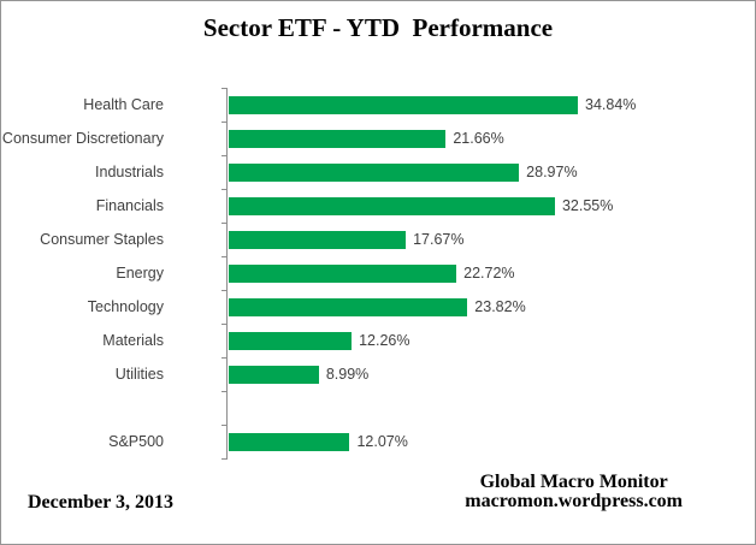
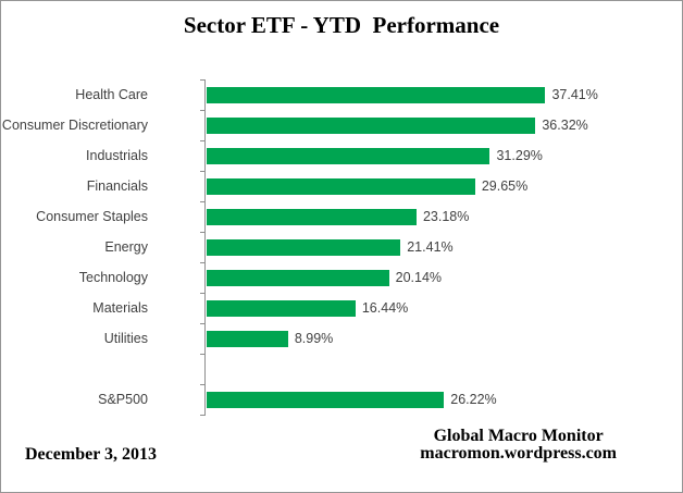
Health Care: 34.84% -> 37.41%
Consumer Discretionary: 21.66% -> 36.32%
Industrials: 28.97% -> 31.29%
Financials: 32.55% -> 29.65%
Consumer Staples: 17.67% -> 23.18%
Energy: 22.72% -> 21.41%
Technology: 23.82% -> 20.14%
Materials: 12.26% -> 16.44%
S&P500: 12.07% -> 26.22%
